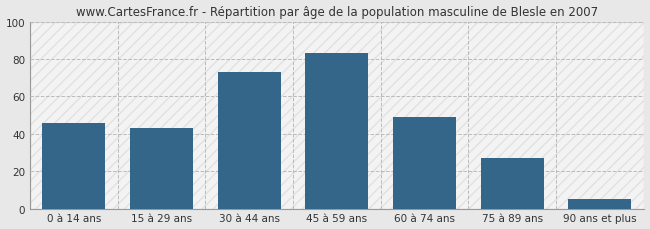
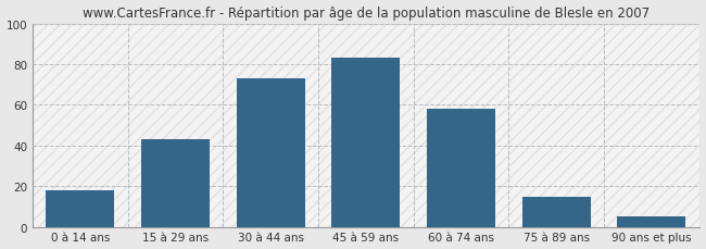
0 à 14 ans: 46 -> 18
60 à 74 ans: 49 -> 58
75 à 89 ans: 27 -> 15
